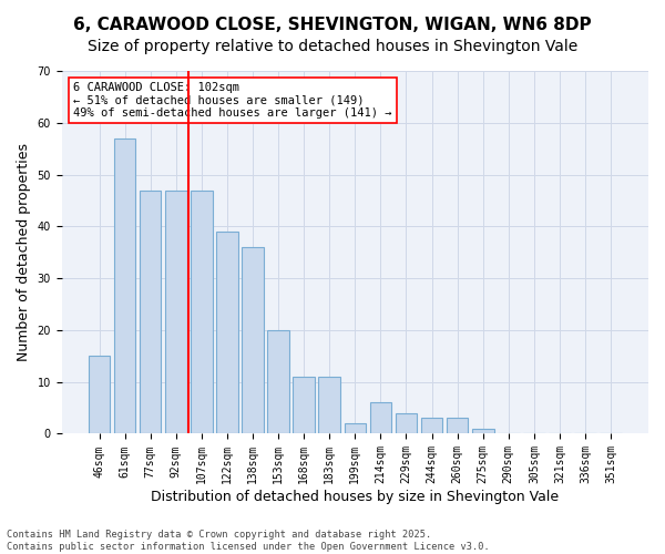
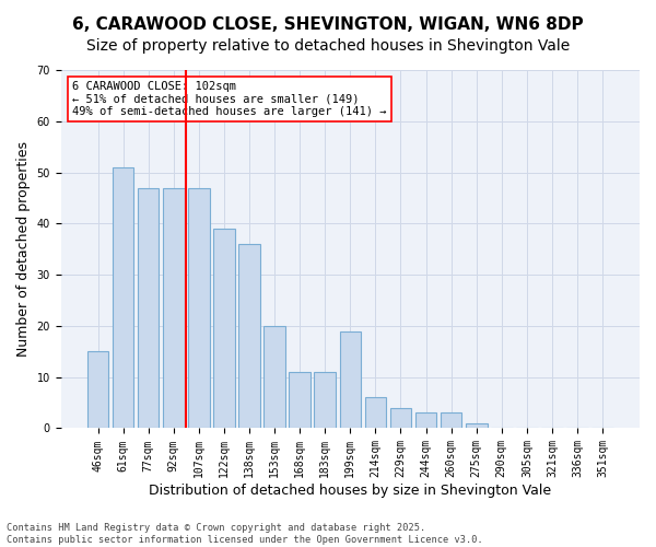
61sqm: 57 -> 51
199sqm: 2 -> 19
